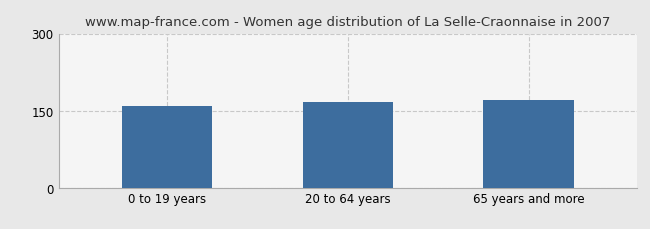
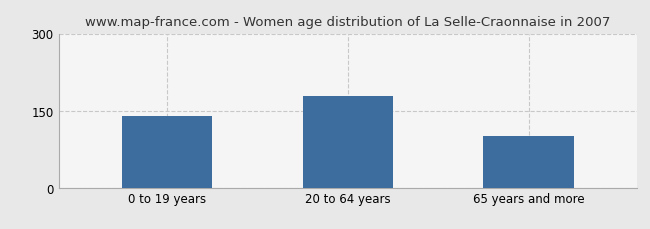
0 to 19 years: 158 -> 140
20 to 64 years: 166 -> 178
65 years and more: 170 -> 100
